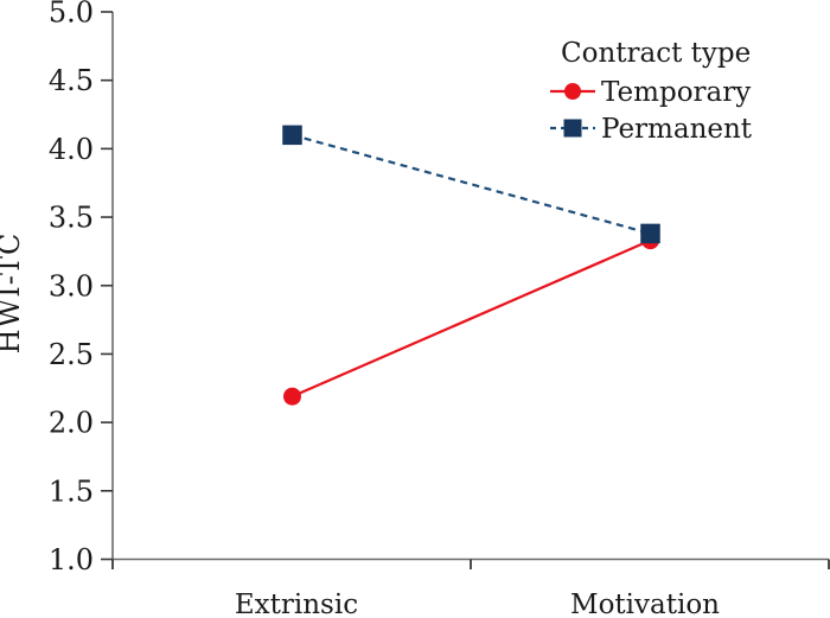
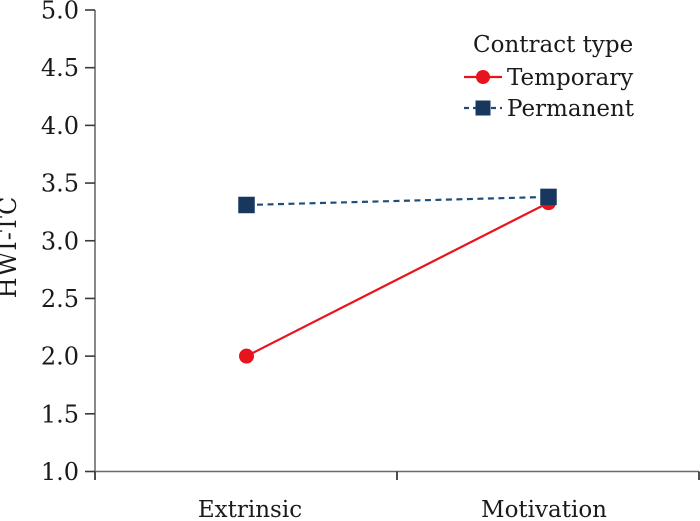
Temporary/Extrinsic: 2.19 -> 2.00
Permanent/Extrinsic: 4.10 -> 3.31
